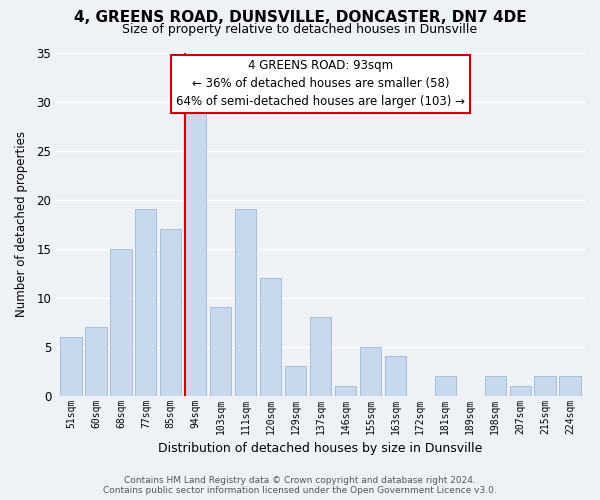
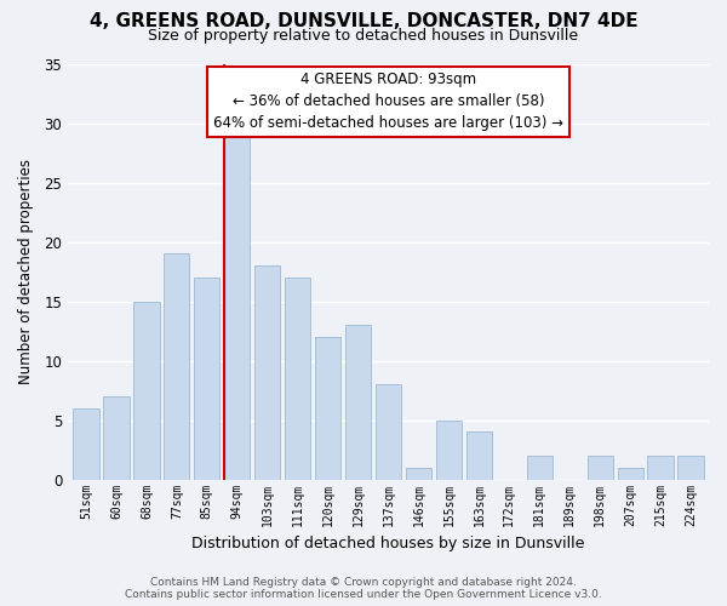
103sqm: 9 -> 18
111sqm: 19 -> 17
129sqm: 3 -> 13
